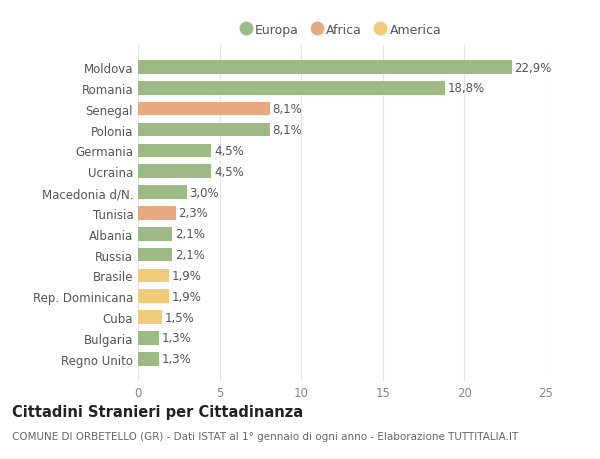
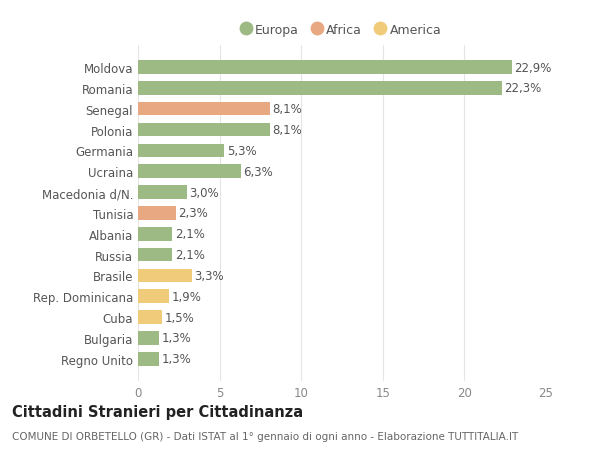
Romania: 18,8% -> 22,3%
Germania: 4,5% -> 5,3%
Ucraina: 4,5% -> 6,3%
Brasile: 1,9% -> 3,3%
